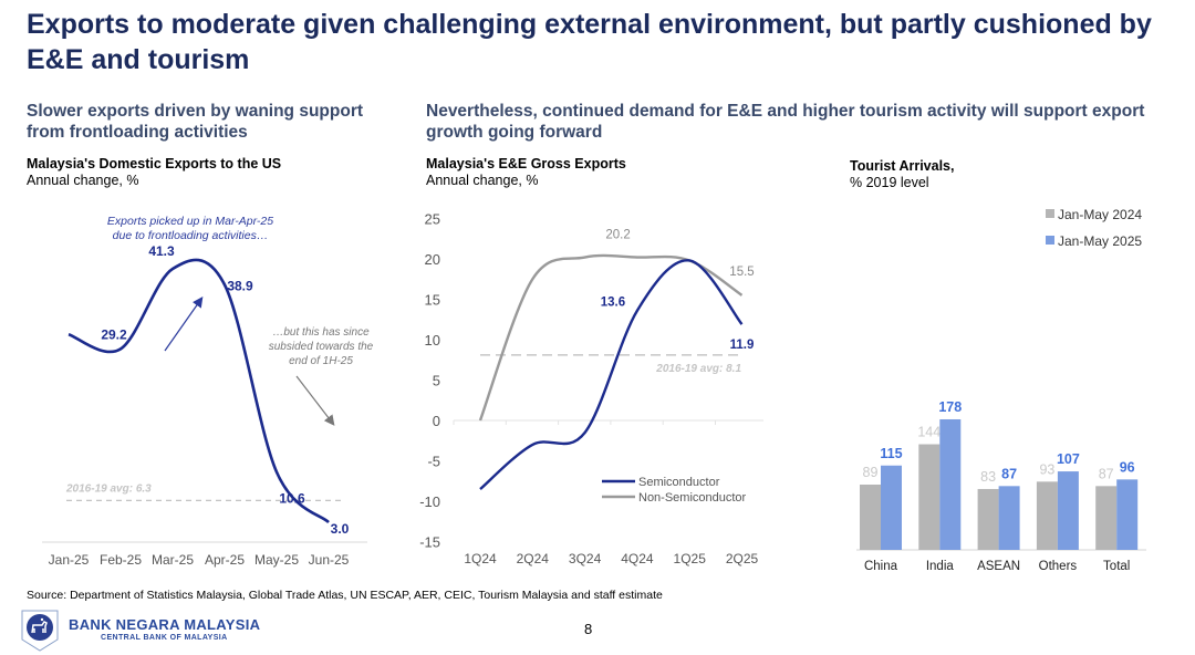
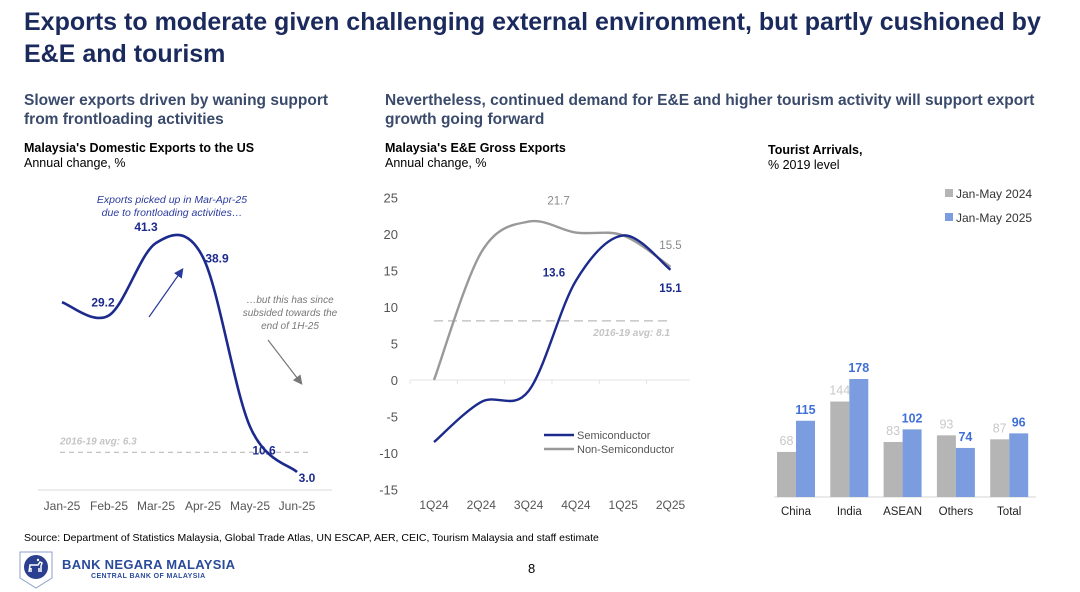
Malaysia's E&E Gross Exports/Non-Semiconductor/3Q24: 20.2 -> 21.7
Malaysia's E&E Gross Exports/Semiconductor/2Q25: 11.9 -> 15.1
Tourist Arrivals,/Jan-May 2024/China: 89 -> 68
Tourist Arrivals,/Jan-May 2025/ASEAN: 87 -> 102
Tourist Arrivals,/Jan-May 2025/Others: 107 -> 74
